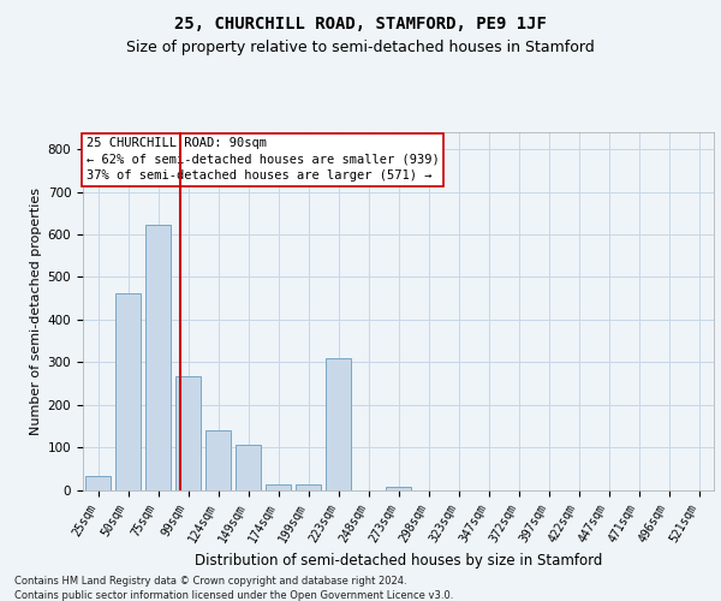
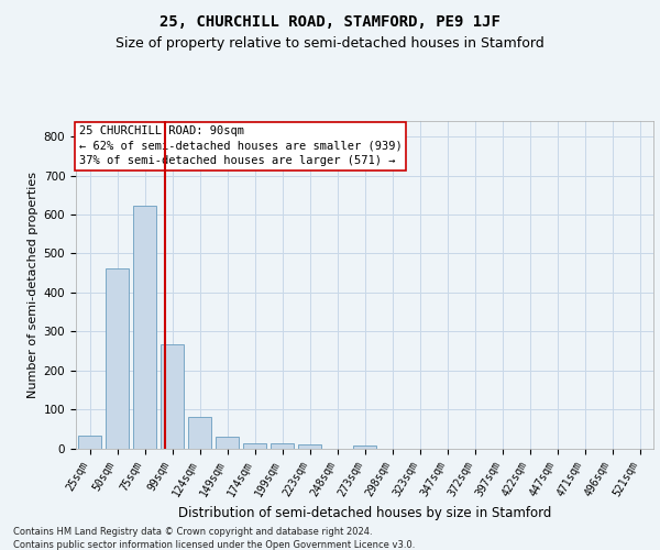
124sqm: 140 -> 80
149sqm: 105 -> 30
223sqm: 310 -> 10
